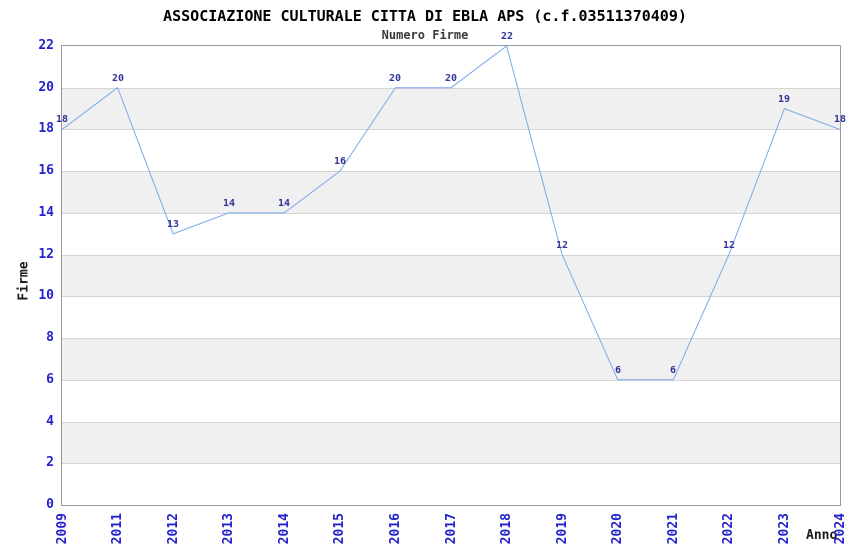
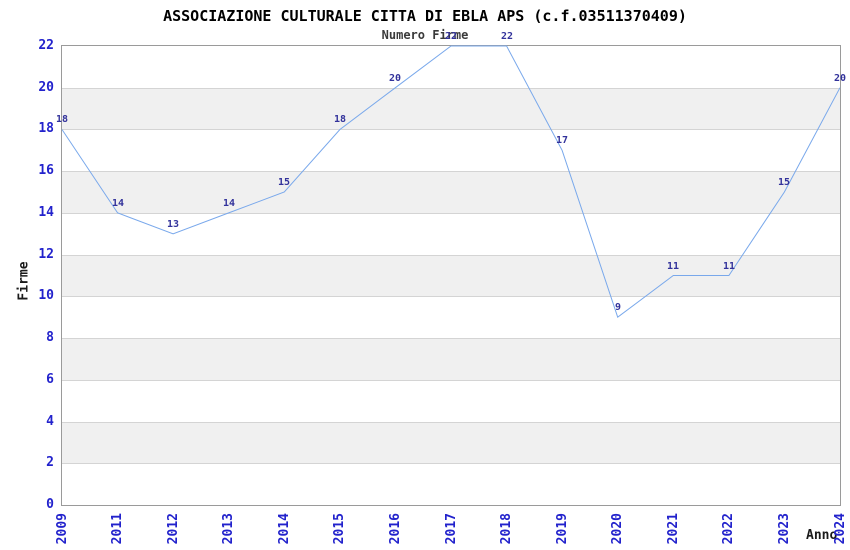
2011: 20 -> 14
2014: 14 -> 15
2015: 16 -> 18
2017: 20 -> 22
2019: 12 -> 17
2020: 6 -> 9
2021: 6 -> 11
2022: 12 -> 11
2023: 19 -> 15
2024: 18 -> 20
